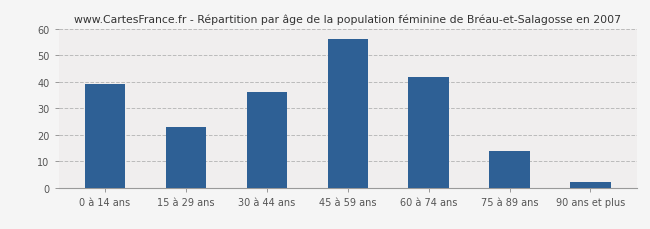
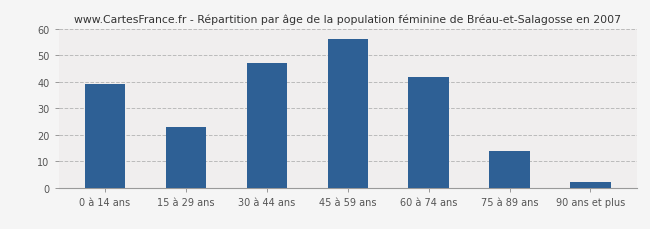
30 à 44 ans: 36 -> 47
